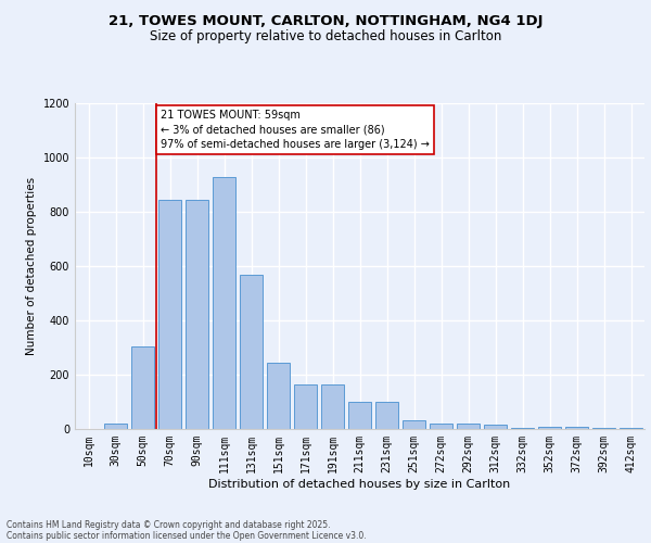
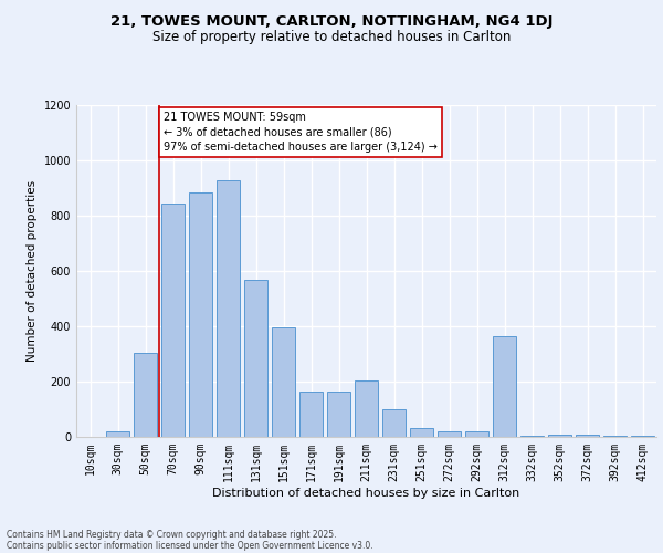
90sqm: 845 -> 885
151sqm: 245 -> 395
211sqm: 100 -> 205
312sqm: 15 -> 365
